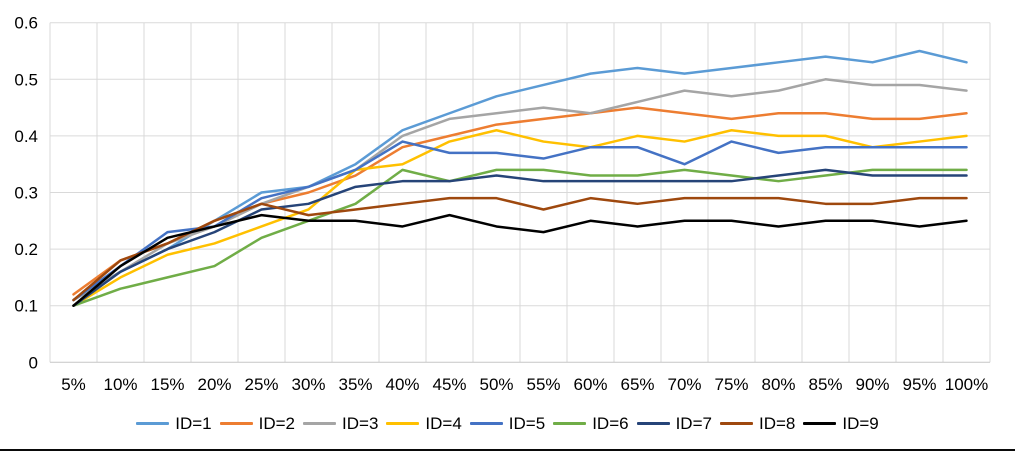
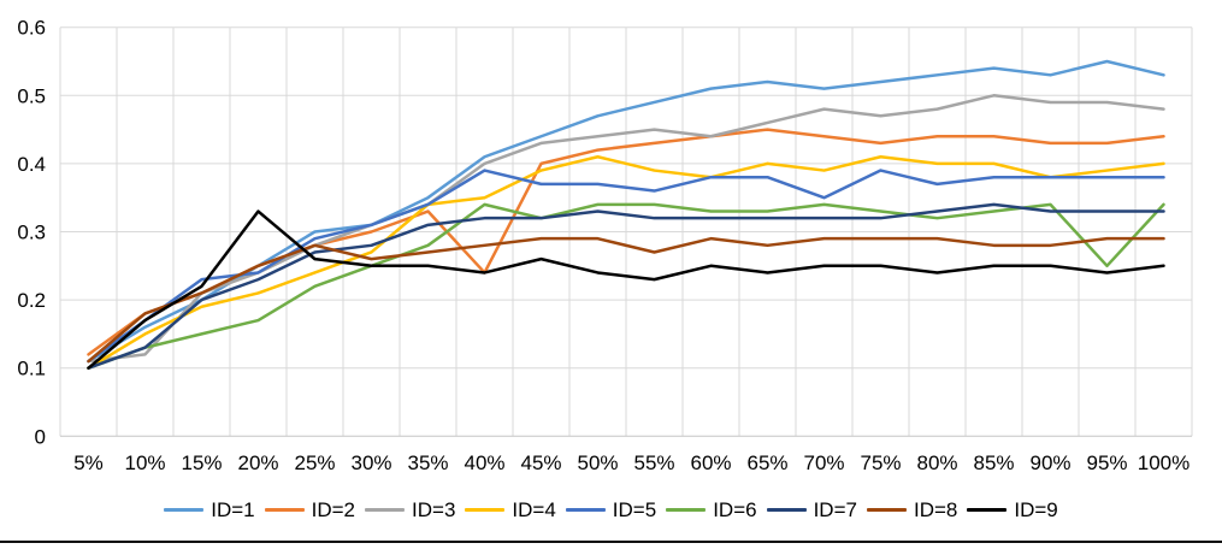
ID=3/10%: 0.16 -> 0.12
ID=7/10%: 0.16 -> 0.13
ID=9/20%: 0.24 -> 0.33
ID=2/40%: 0.38 -> 0.24
ID=6/95%: 0.34 -> 0.25
